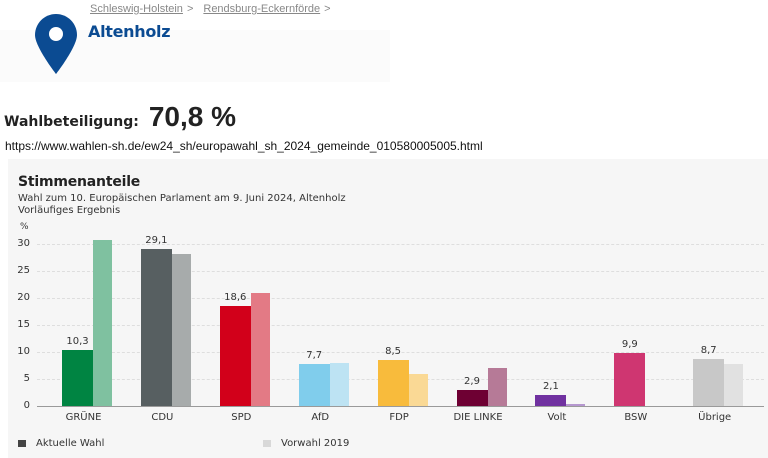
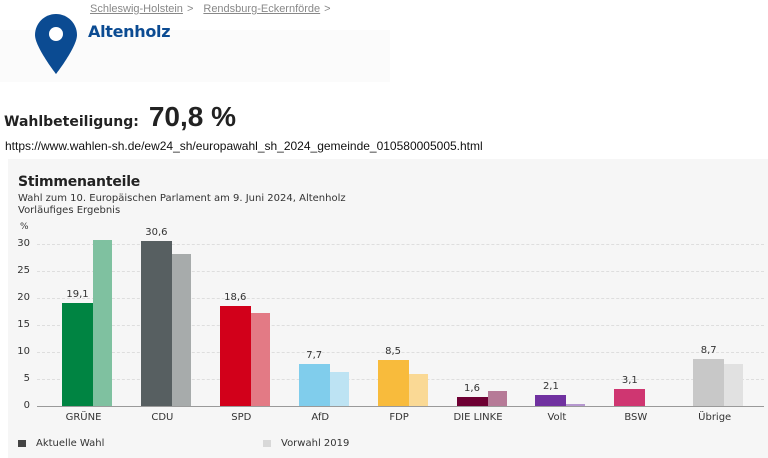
Aktuelle Wahl/GRÜNE: 10,3 -> 19,1
Aktuelle Wahl/CDU: 29,1 -> 30,6
Vorwahl 2019/SPD: 21 -> 17
Vorwahl 2019/AfD: 8 -> 6
Aktuelle Wahl/DIE LINKE: 2,9 -> 1,6
Vorwahl 2019/DIE LINKE: 7 -> 3
Aktuelle Wahl/BSW: 9,9 -> 3,1
